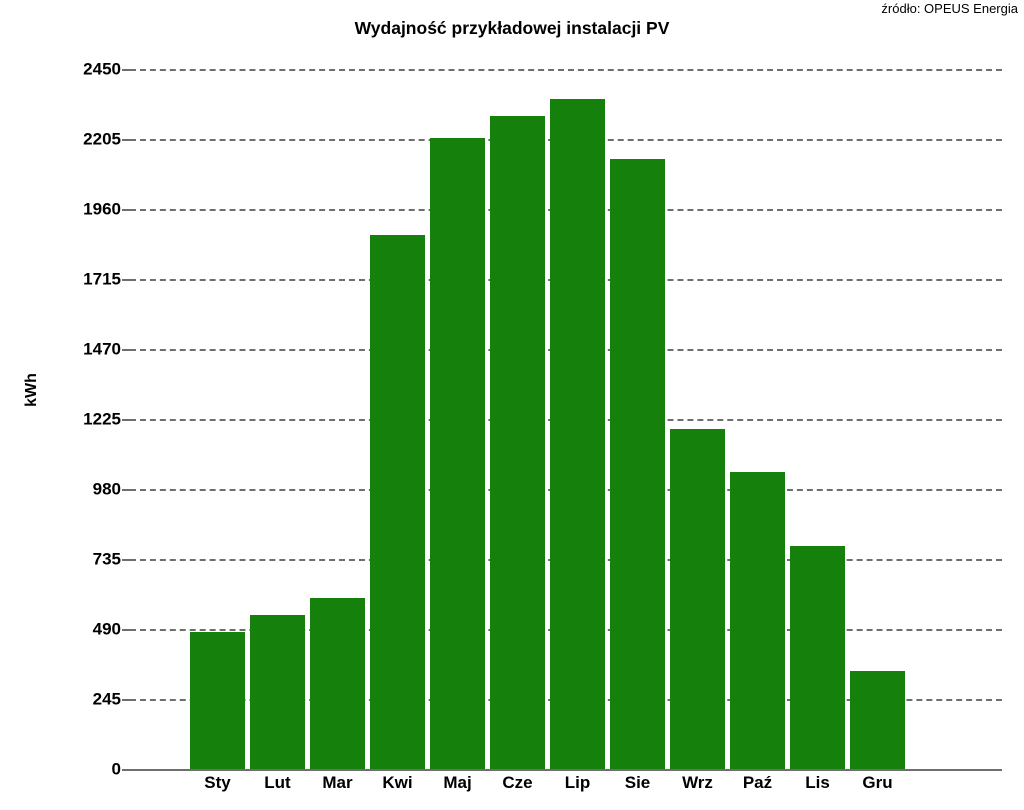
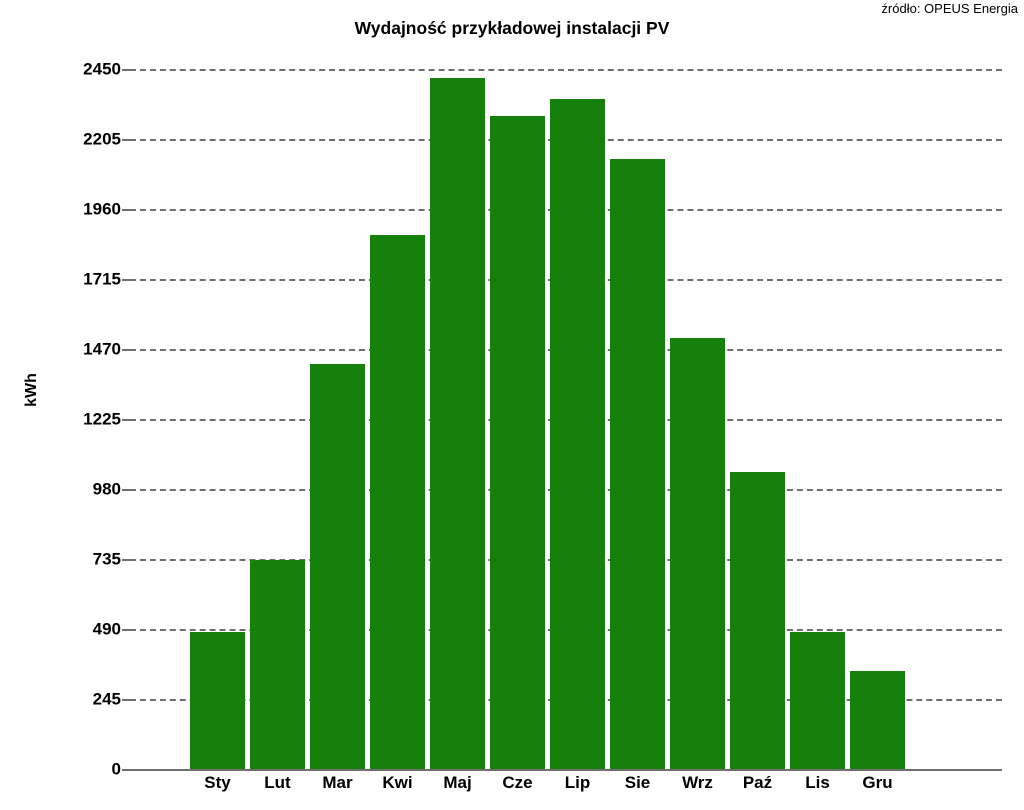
Lut: 540 -> 730
Mar: 600 -> 1420
Maj: 2210 -> 2420
Wrz: 1190 -> 1510
Lis: 780 -> 480
